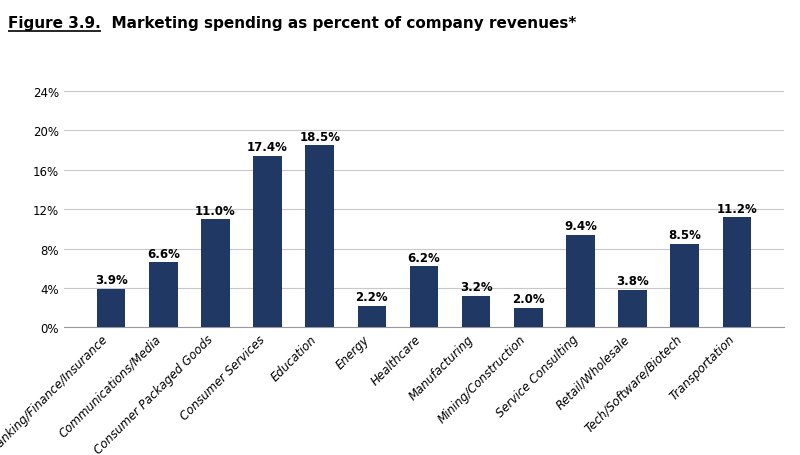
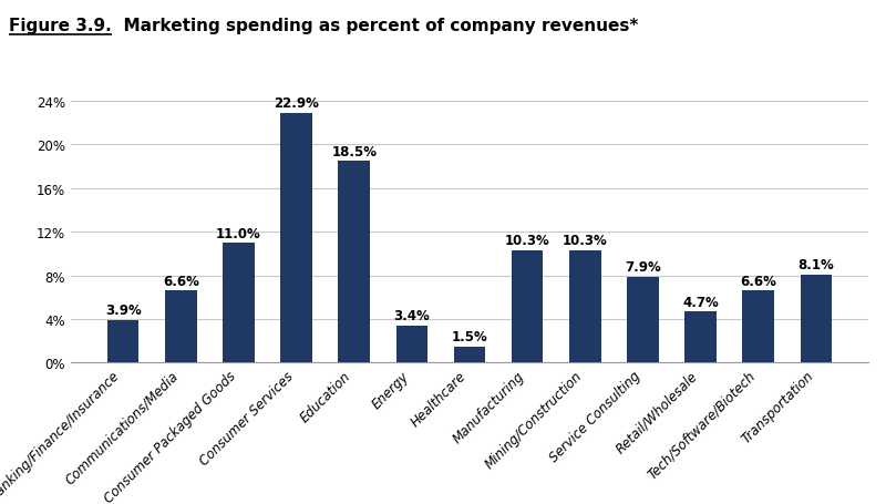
Consumer Services: 17.4% -> 22.9%
Energy: 2.2% -> 3.4%
Healthcare: 6.2% -> 1.5%
Manufacturing: 3.2% -> 10.3%
Mining/Construction: 2.0% -> 10.3%
Service Consulting: 9.4% -> 7.9%
Retail/Wholesale: 3.8% -> 4.7%
Tech/Software/Biotech: 8.5% -> 6.6%
Transportation: 11.2% -> 8.1%
